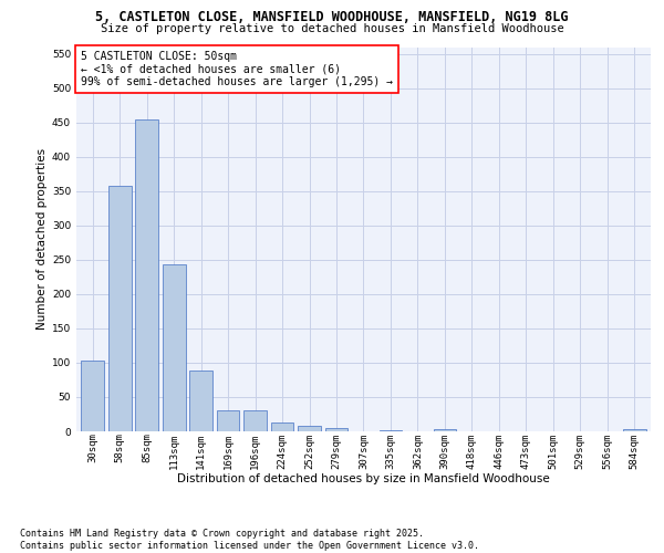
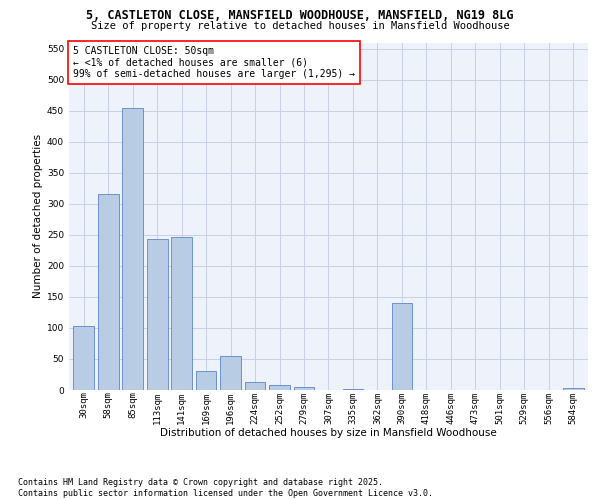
58sqm: 357 -> 316
141sqm: 88 -> 246
196sqm: 30 -> 54
390sqm: 3 -> 140
